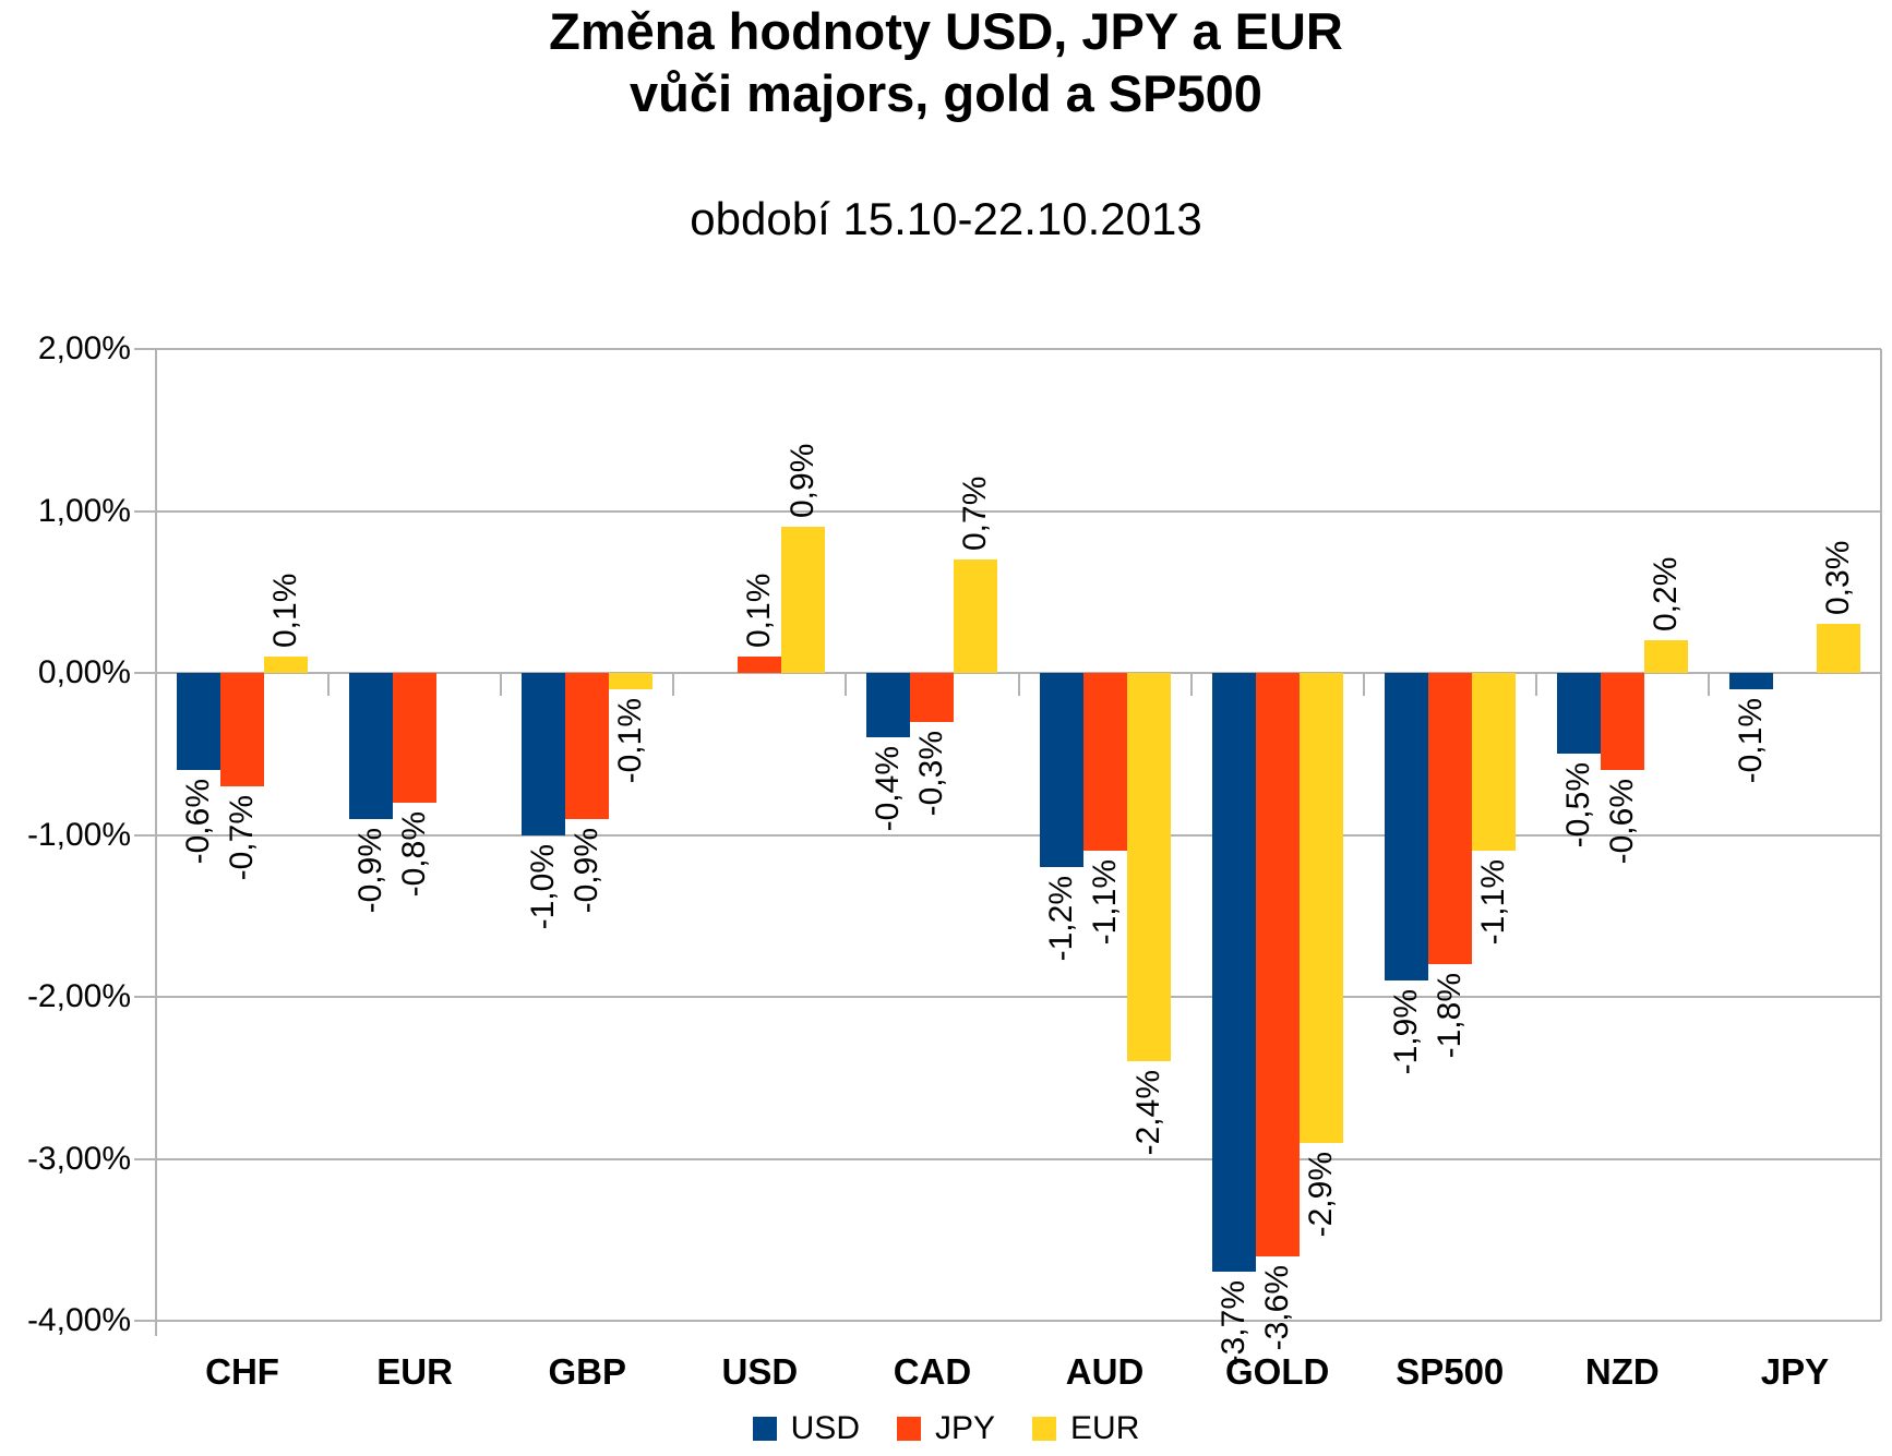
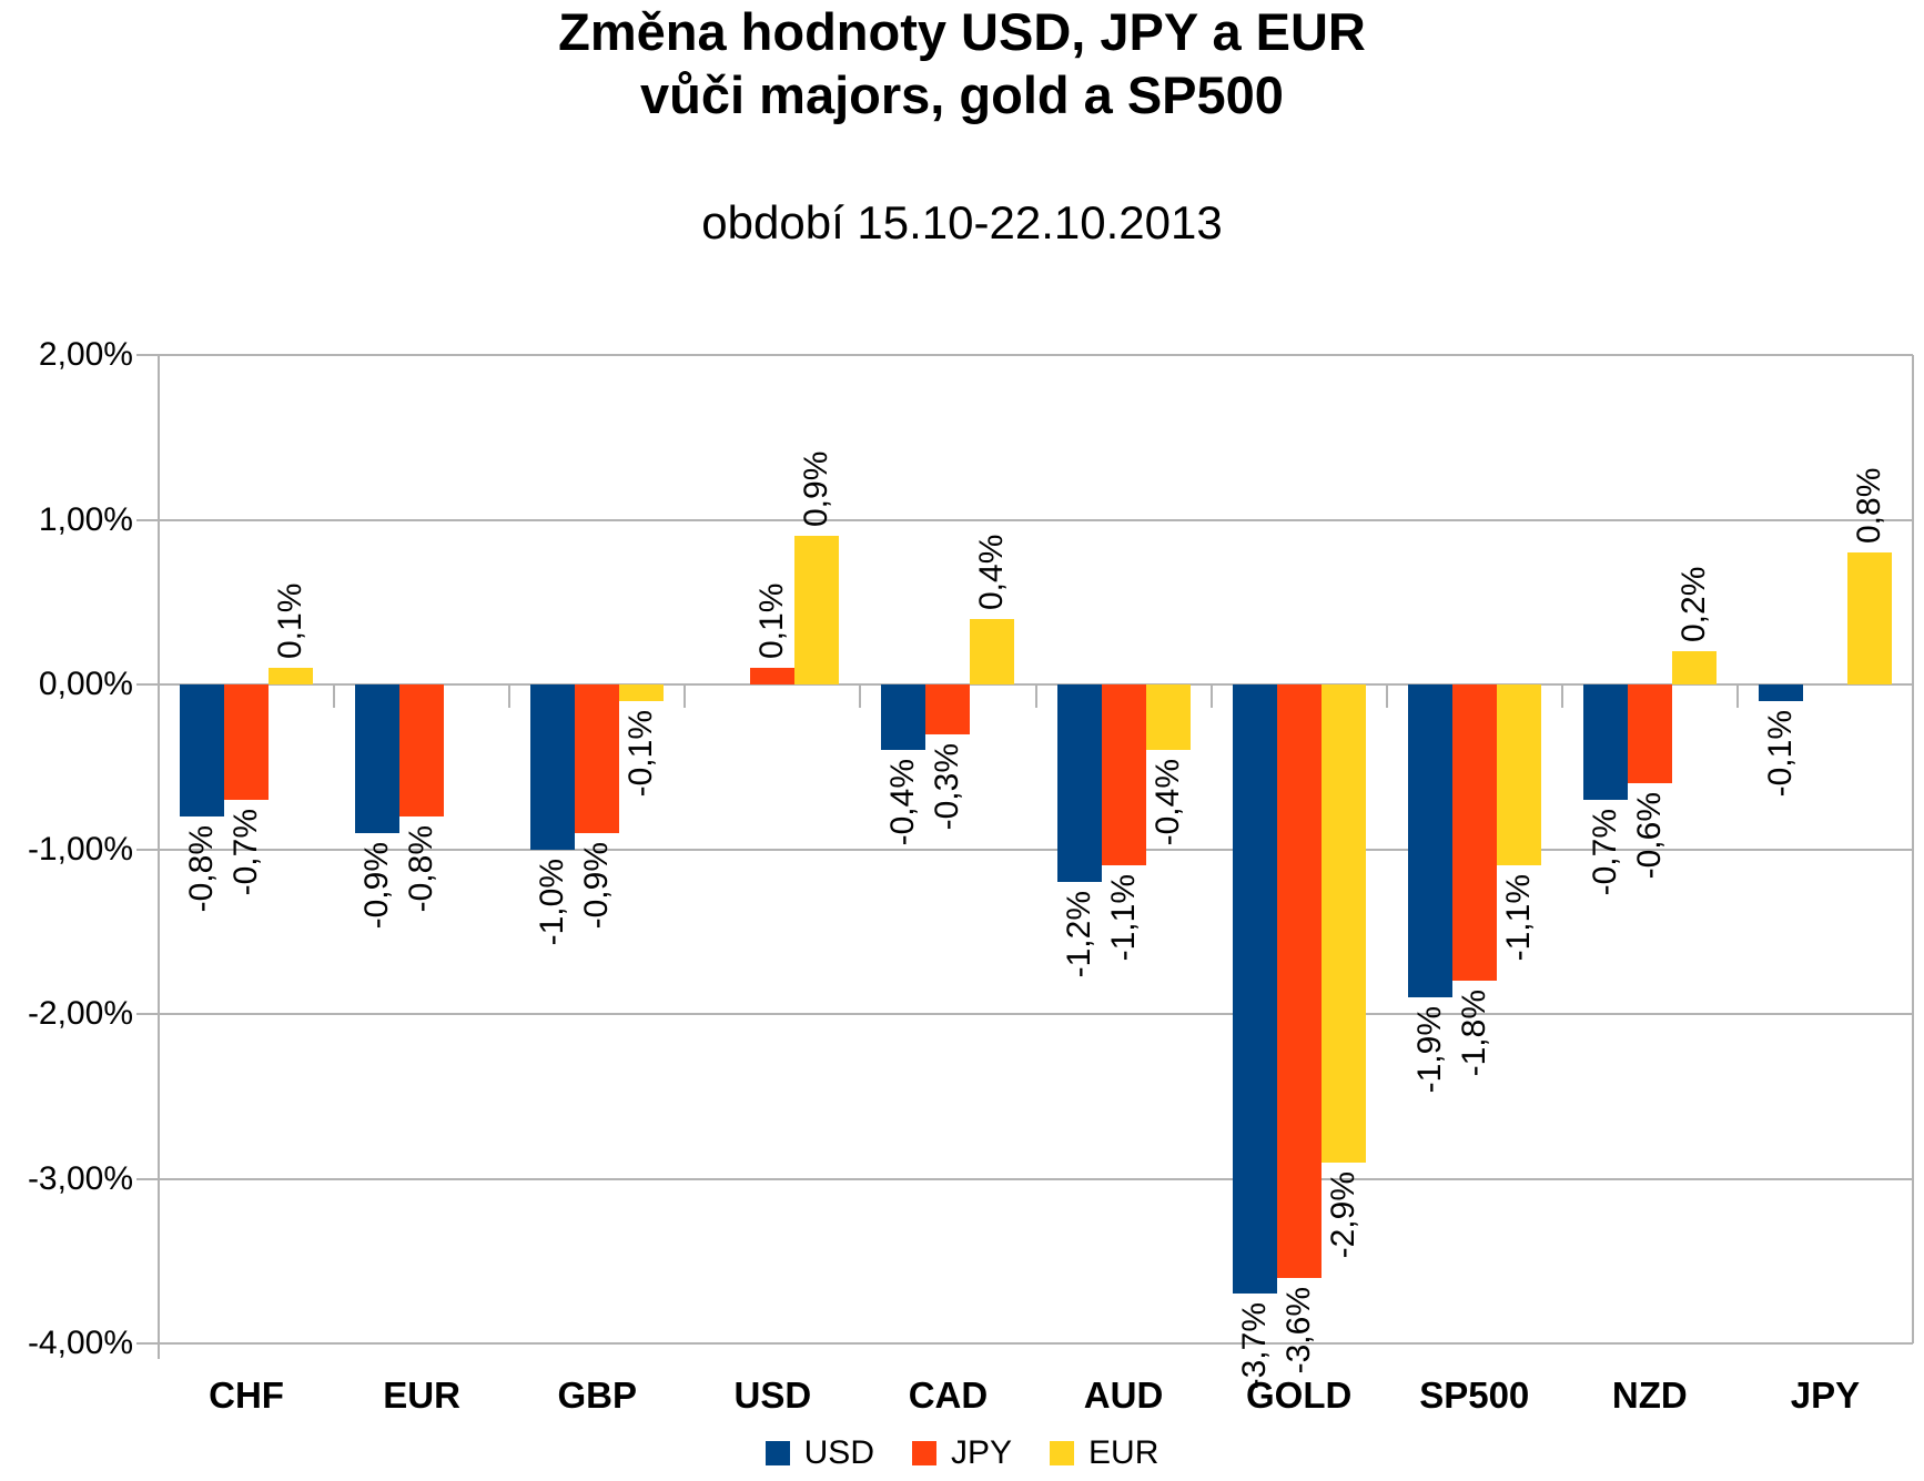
USD/CHF: -0,6% -> -0,8%
EUR/CAD: 0,7% -> 0,4%
EUR/AUD: -2,4% -> -0,4%
USD/NZD: -0,5% -> -0,7%
EUR/JPY: 0,3% -> 0,8%
